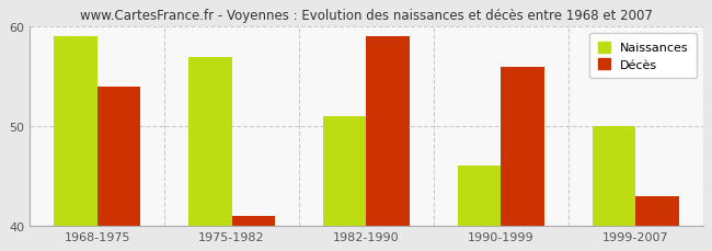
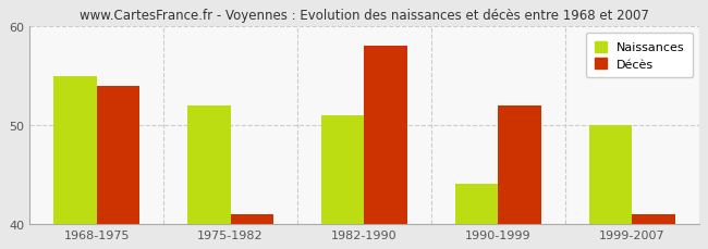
Naissances/1968-1975: 59 -> 55
Naissances/1975-1982: 57 -> 52
Décès/1982-1990: 59 -> 58
Naissances/1990-1999: 46 -> 44
Décès/1990-1999: 56 -> 52
Décès/1999-2007: 43 -> 41
